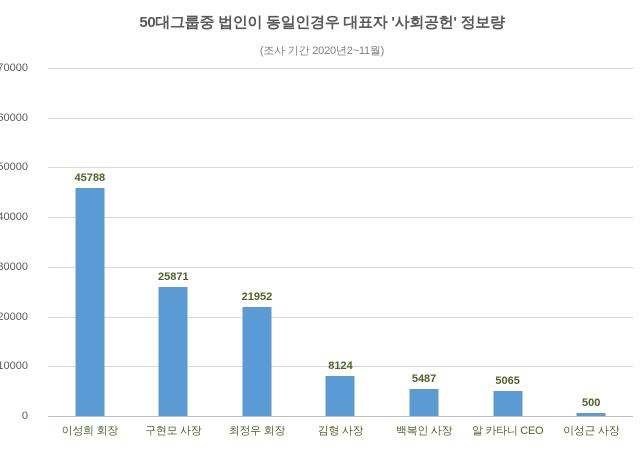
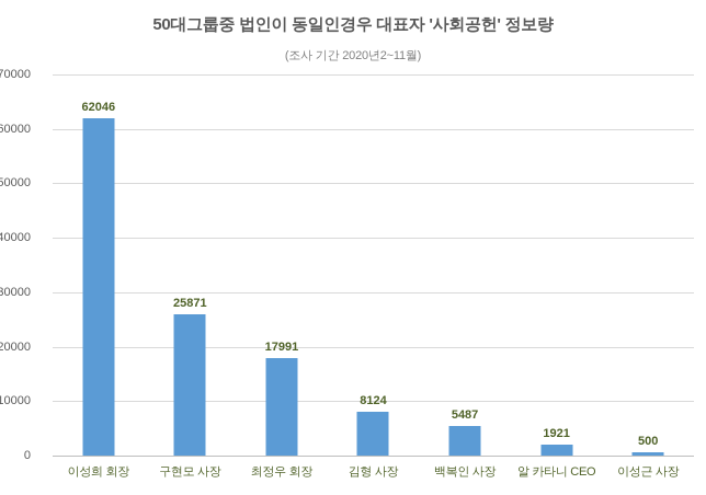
이성희 회장: 45788 -> 62046
최정우 회장: 21952 -> 17991
알 카타니 CEO: 5065 -> 1921
